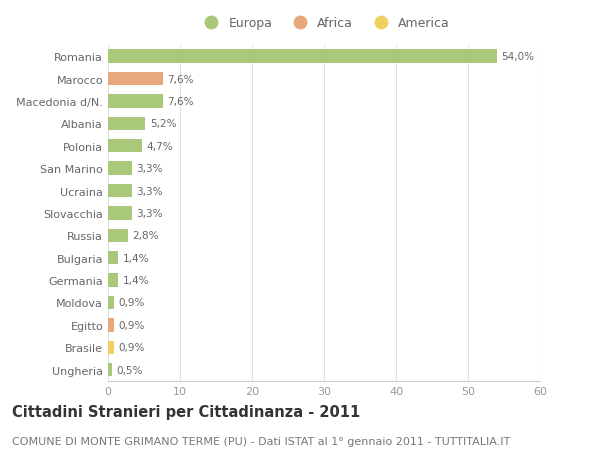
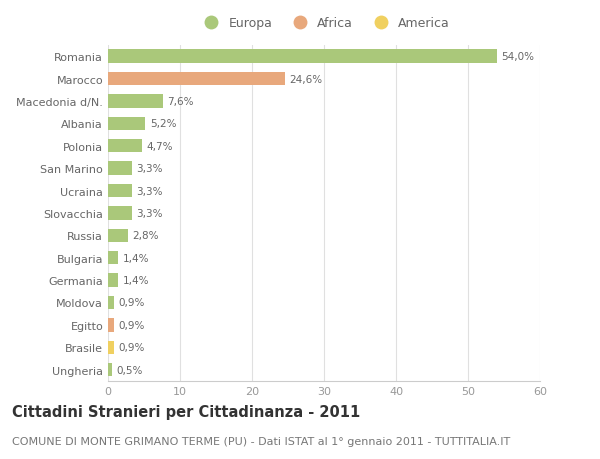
Marocco: 7,6% -> 24,6%
